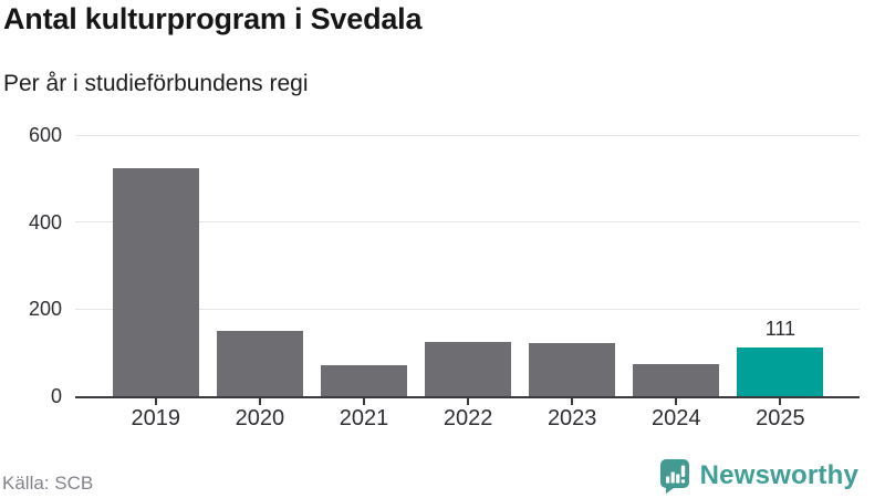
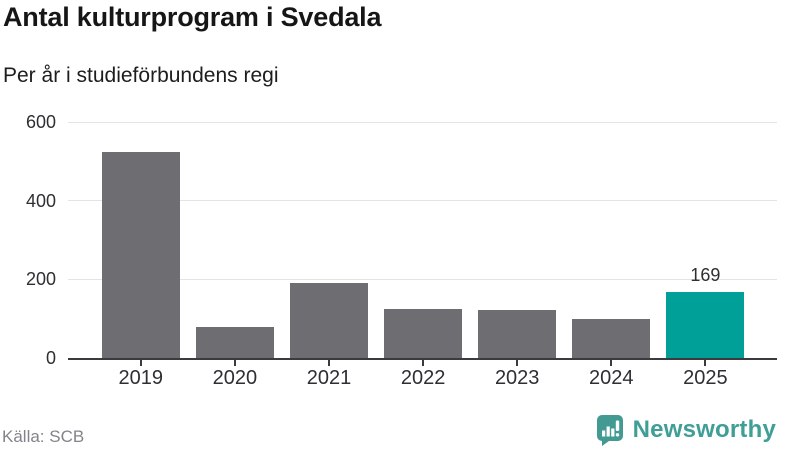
2020: 150 -> 80
2021: 70 -> 190
2024: 80 -> 100
2025: 111 -> 169
